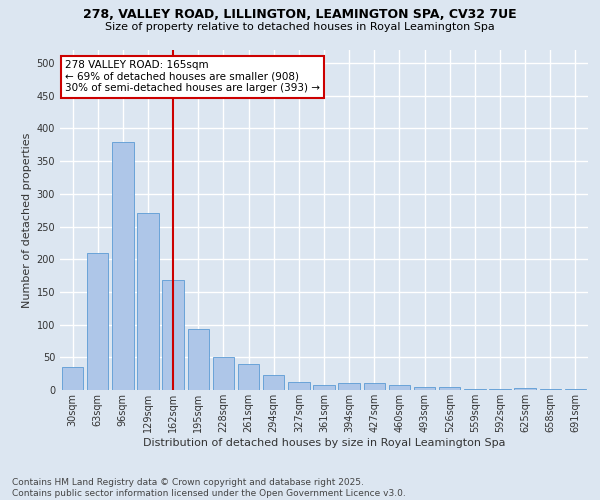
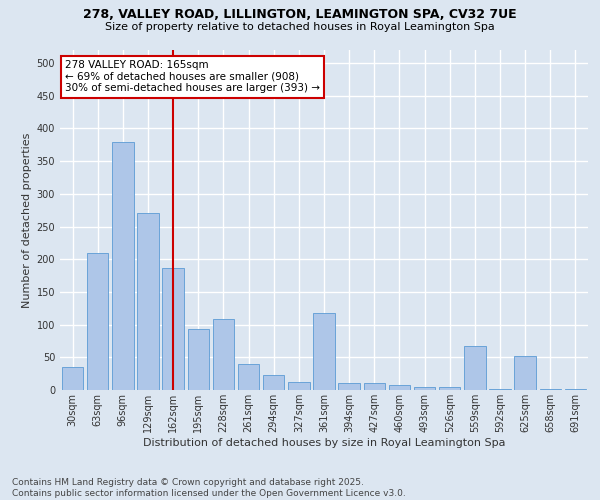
162sqm: 168 -> 186
228sqm: 50 -> 108
361sqm: 8 -> 118
559sqm: 2 -> 68
625sqm: 3 -> 52
